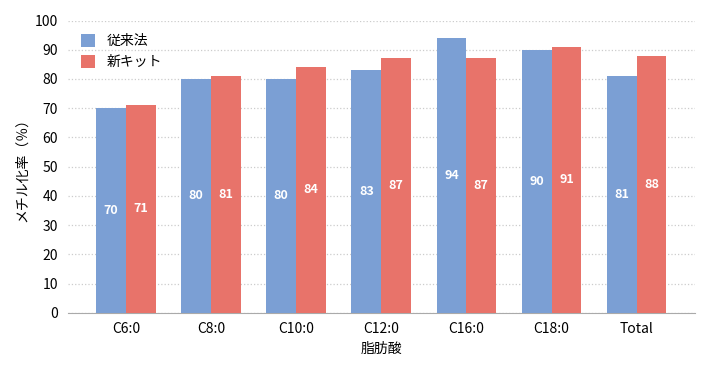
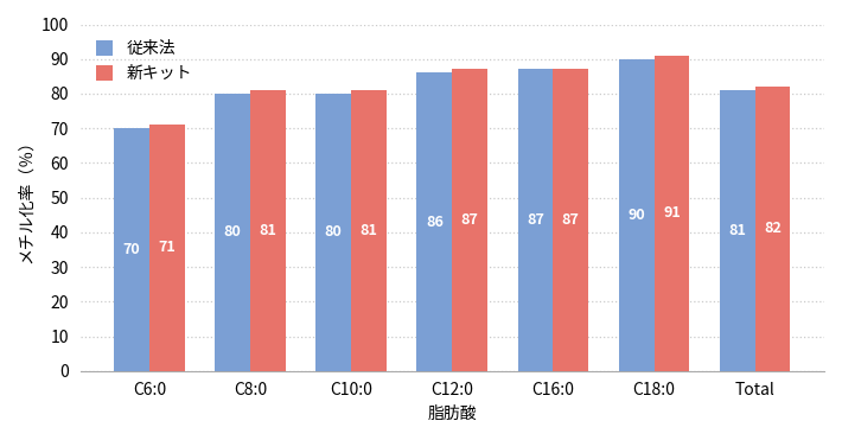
新キット/C10:0: 84 -> 81
従来法/C12:0: 83 -> 86
従来法/C16:0: 94 -> 87
新キット/Total: 88 -> 82
